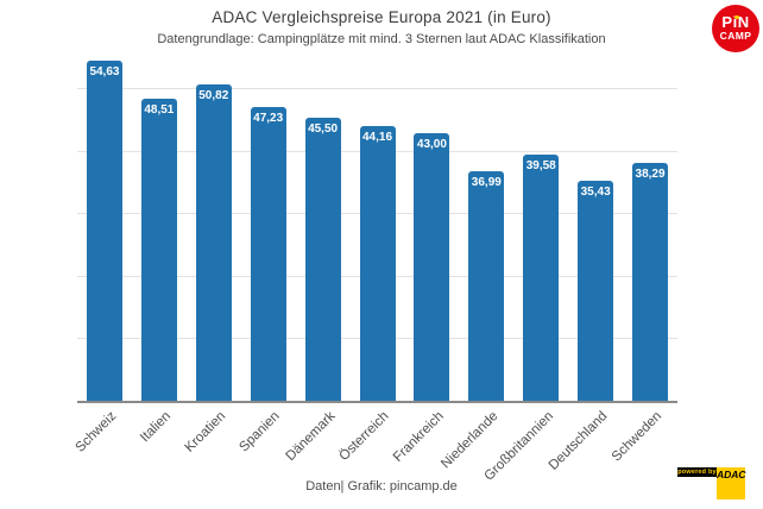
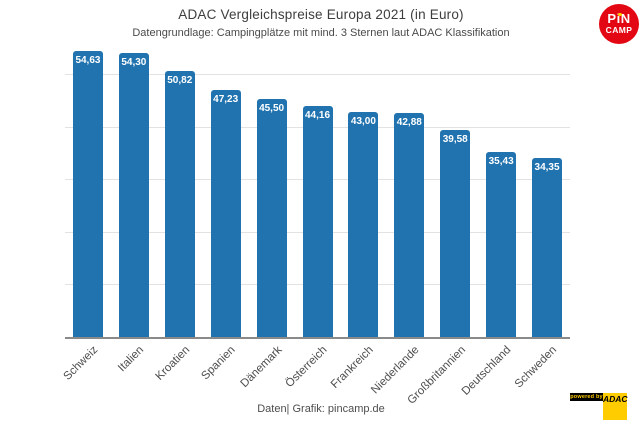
Italien: 48,51 -> 54,30
Niederlande: 36,99 -> 42,88
Schweden: 38,29 -> 34,35
